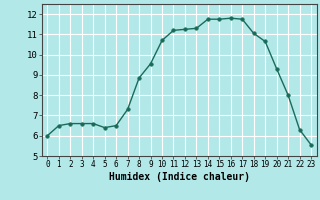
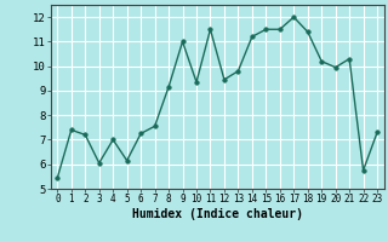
0: 6.00 -> 5.45
1: 6.50 -> 7.40
2: 6.60 -> 7.20
3: 6.60 -> 6.05
4: 6.60 -> 7.00
5: 6.40 -> 6.15
6: 6.50 -> 7.25
7: 7.30 -> 7.55
8: 8.85 -> 9.15
9: 9.55 -> 11.00
10: 10.70 -> 9.35
11: 11.20 -> 11.50
12: 11.25 -> 9.45
13: 11.30 -> 9.80
14: 11.75 -> 11.20
15: 11.75 -> 11.50
16: 11.80 -> 11.50
17: 11.75 -> 12.00
18: 11.05 -> 11.40
19: 10.65 -> 10.20
20: 9.30 -> 9.95
21: 8.00 -> 10.30
22: 6.30 -> 5.75
23: 5.55 -> 7.30
